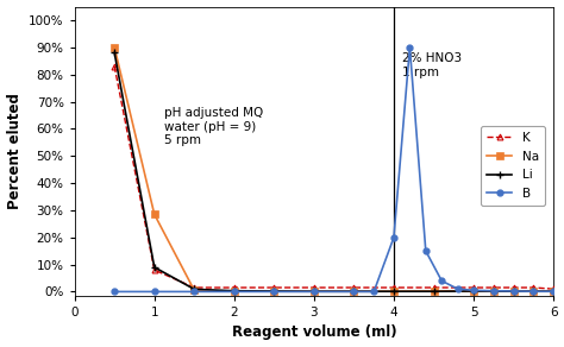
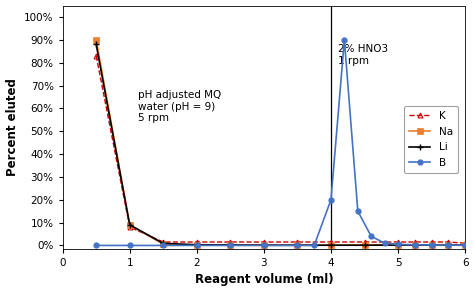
Na/1: 28.5% -> 9.0%
